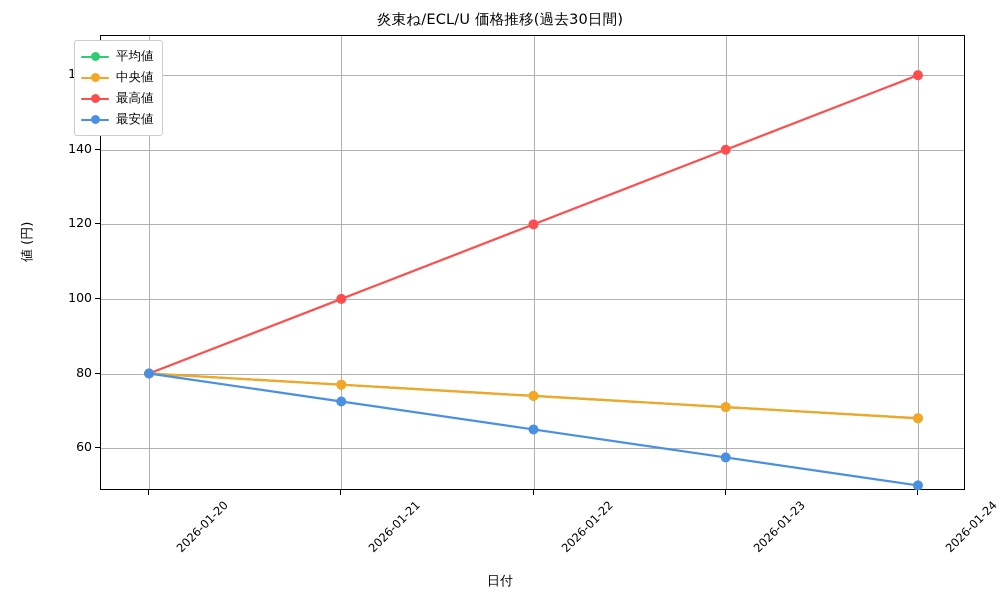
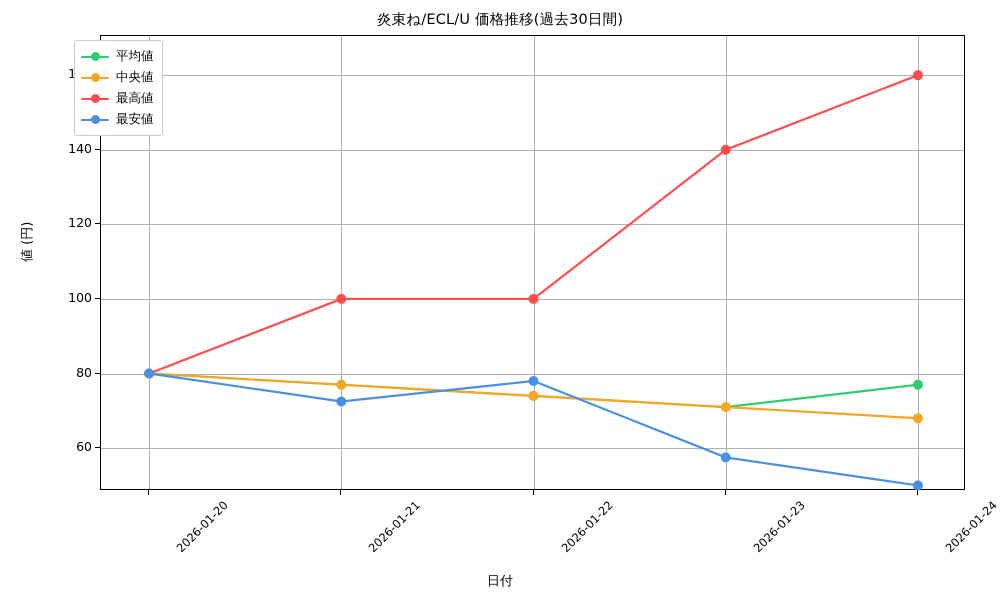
最高値/2026-01-22: 120 -> 100
最安値/2026-01-22: 65 -> 78
平均値/2026-01-24: 68 -> 77
